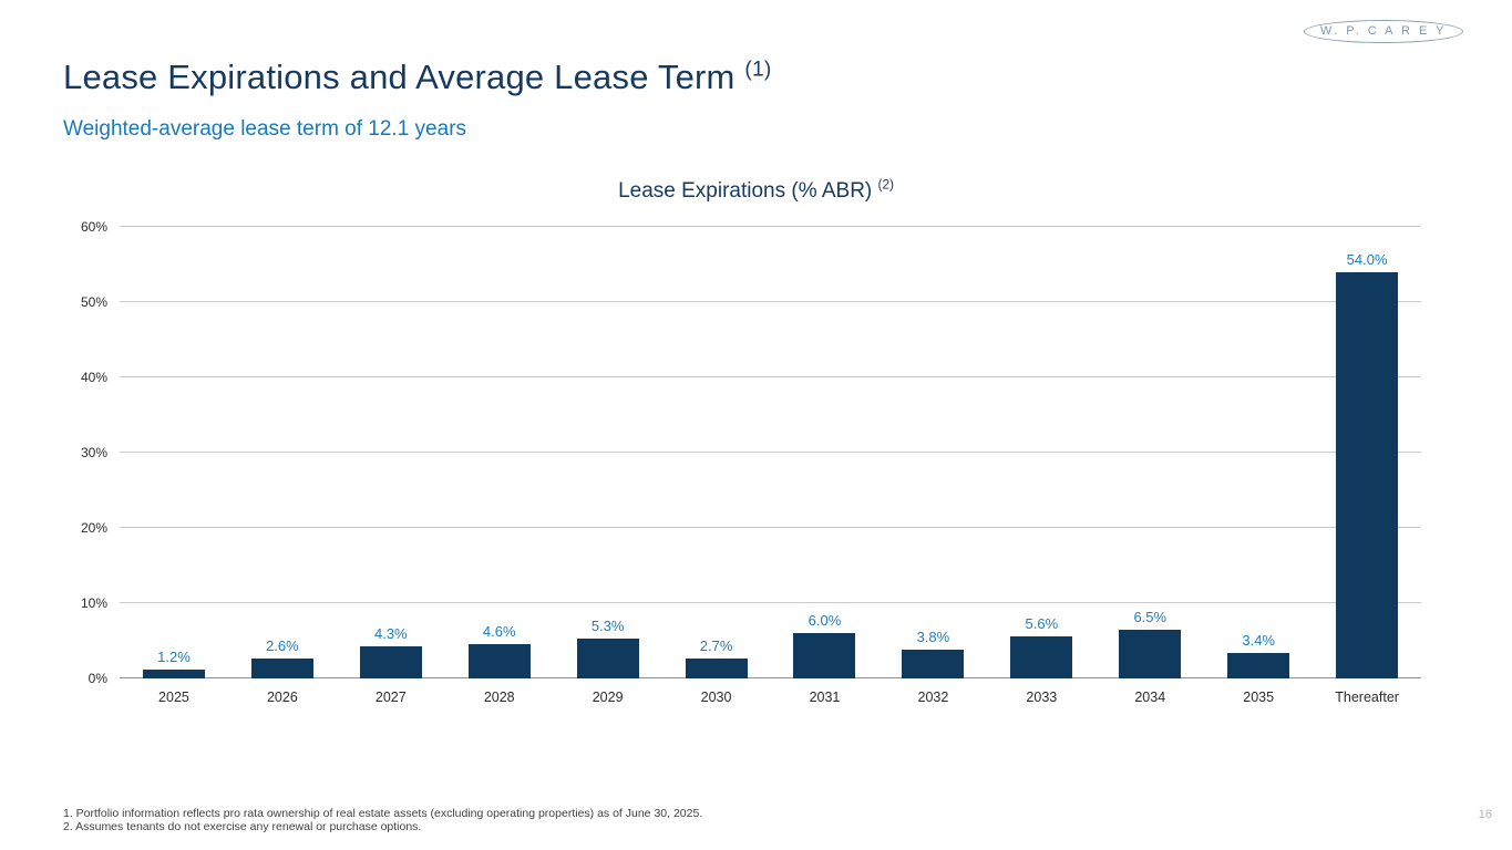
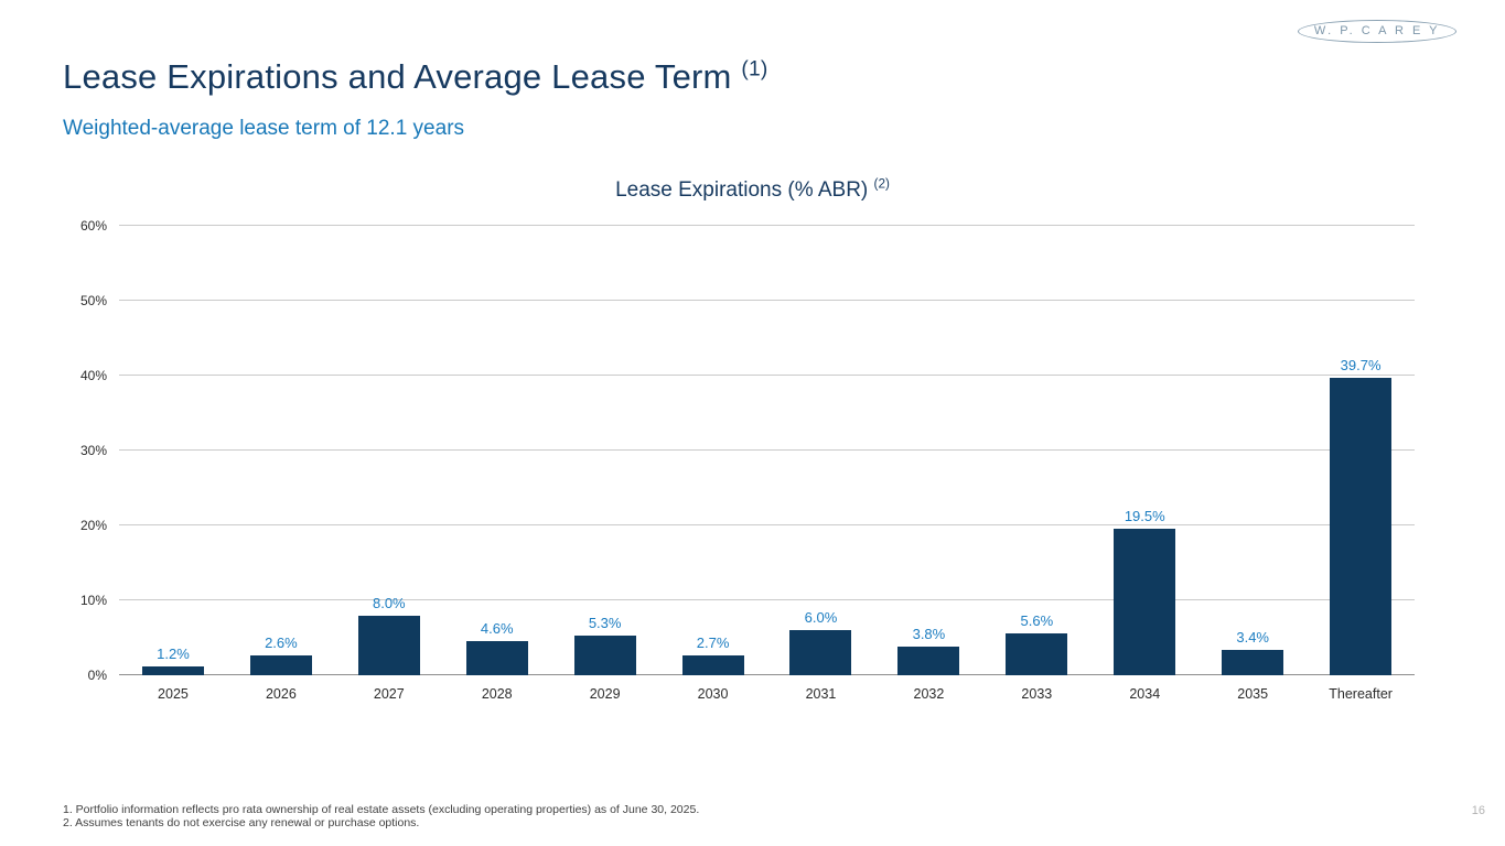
2027: 4.3% -> 8.0%
2034: 6.5% -> 19.5%
Thereafter: 54.0% -> 39.7%
